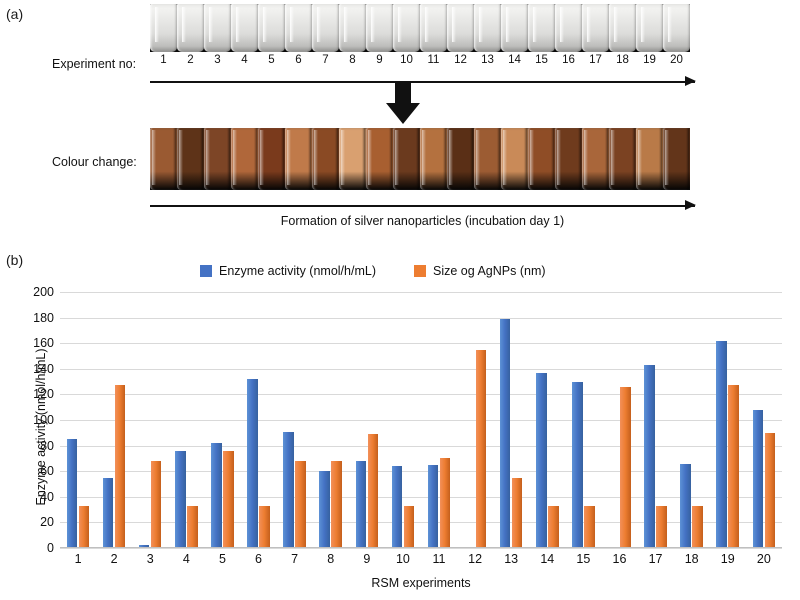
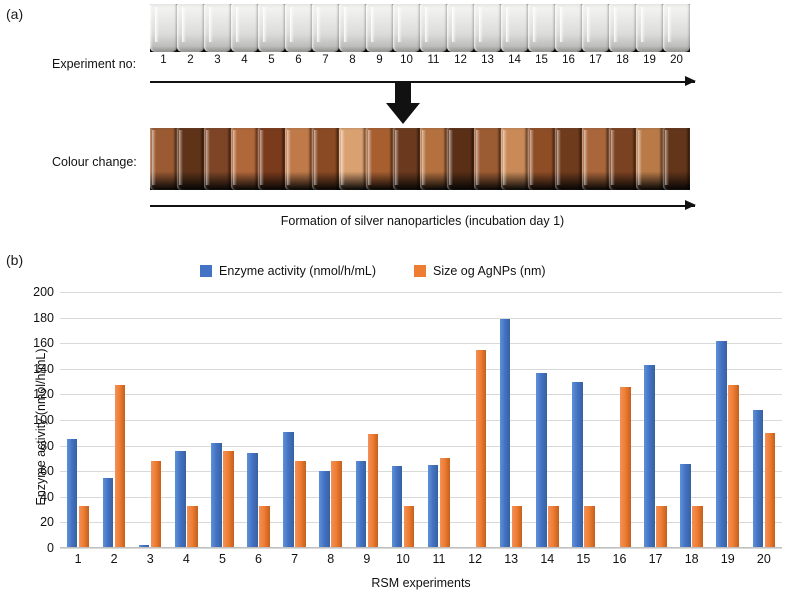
Enzyme activity (nmol/h/mL)/6: 132 -> 74
Size og AgNPs (nm)/13: 55 -> 33
